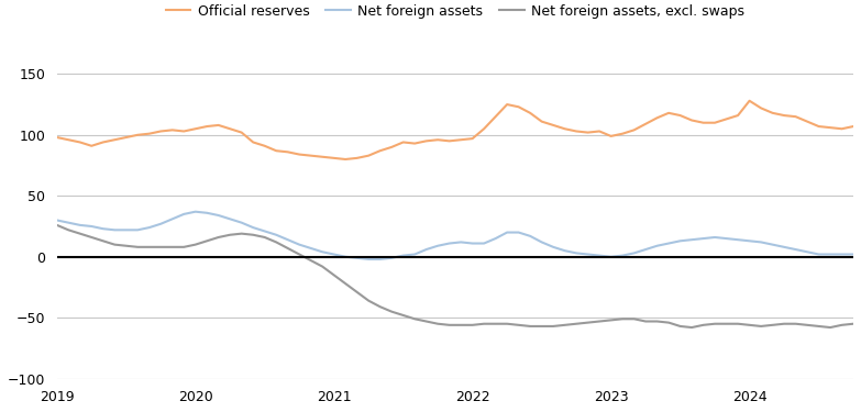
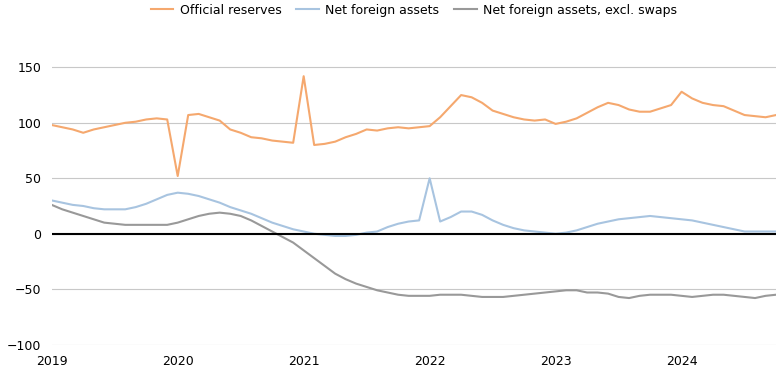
Official reserves/2020: 105 -> 52
Official reserves/2021: 81 -> 142
Net foreign assets/2022: 11 -> 50
